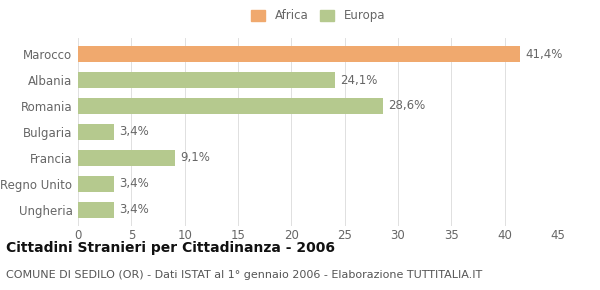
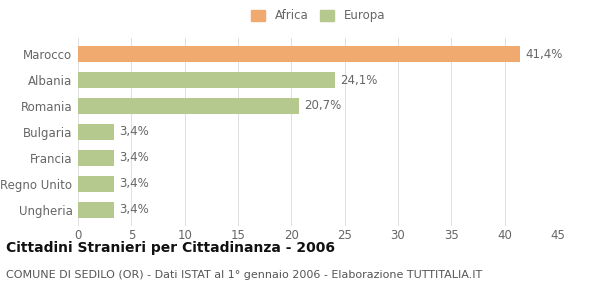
Romania: 28,6% -> 20,7%
Francia: 9,1% -> 3,4%
